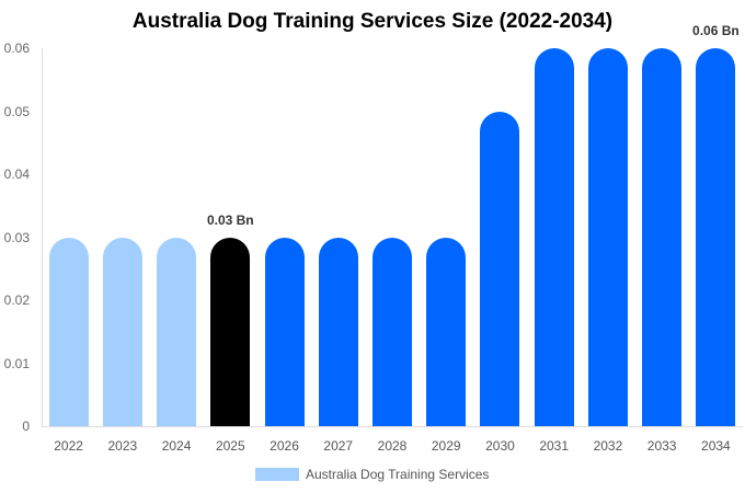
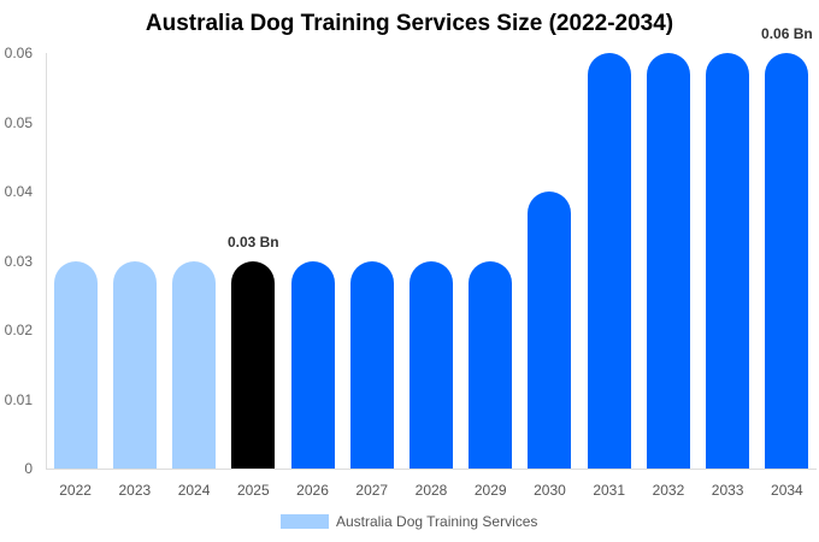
2030: 0.05 -> 0.04
